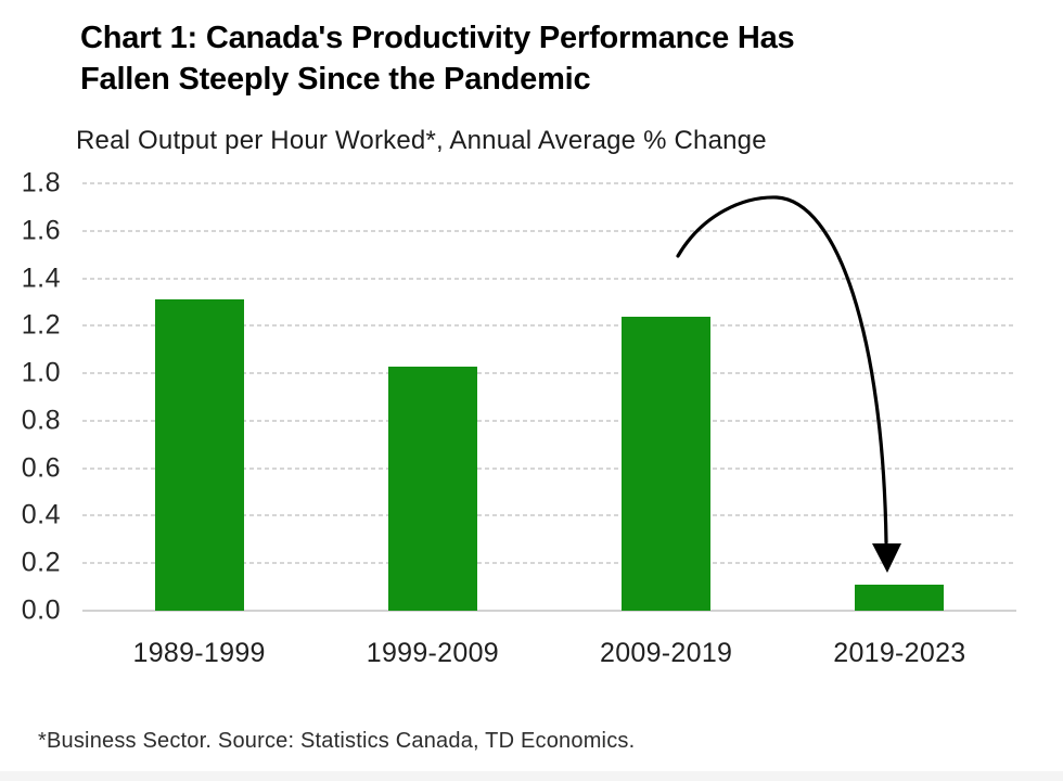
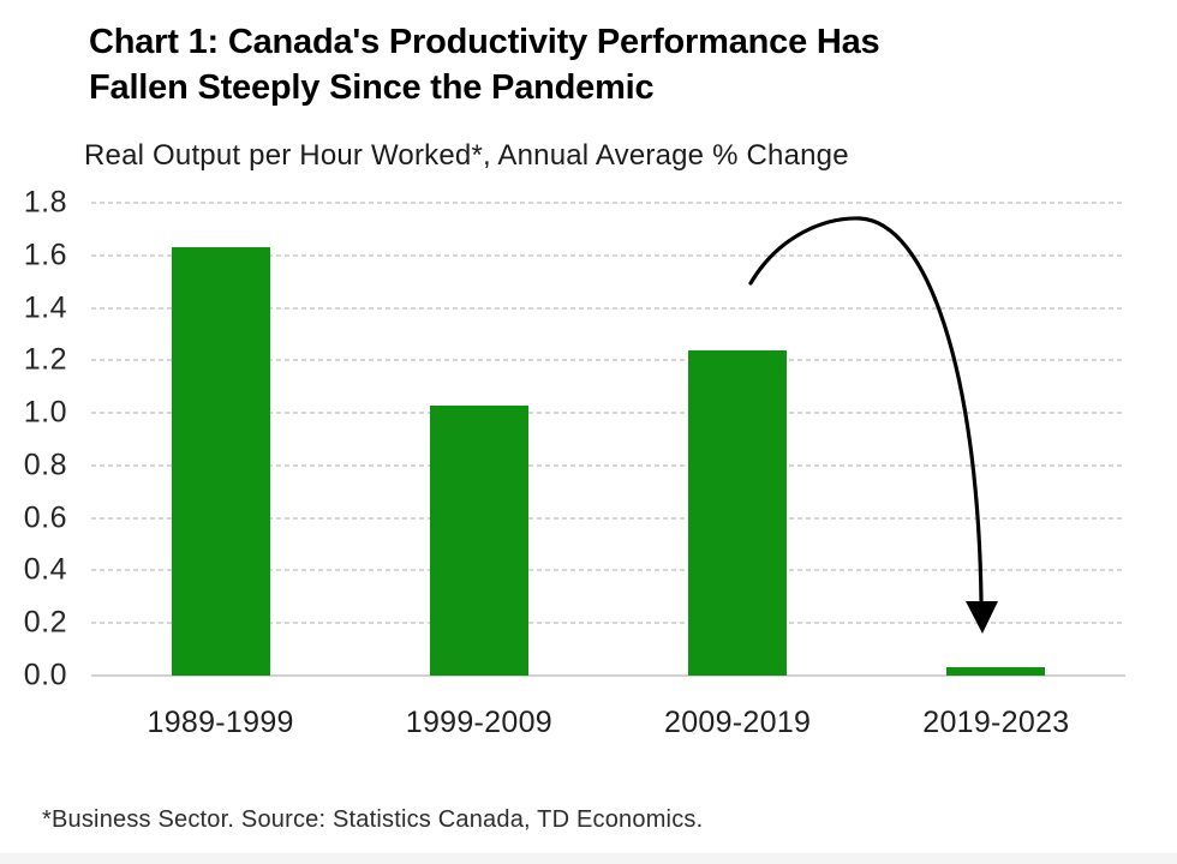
1989-1999: 1.31 -> 1.63
2019-2023: 0.11 -> 0.03
